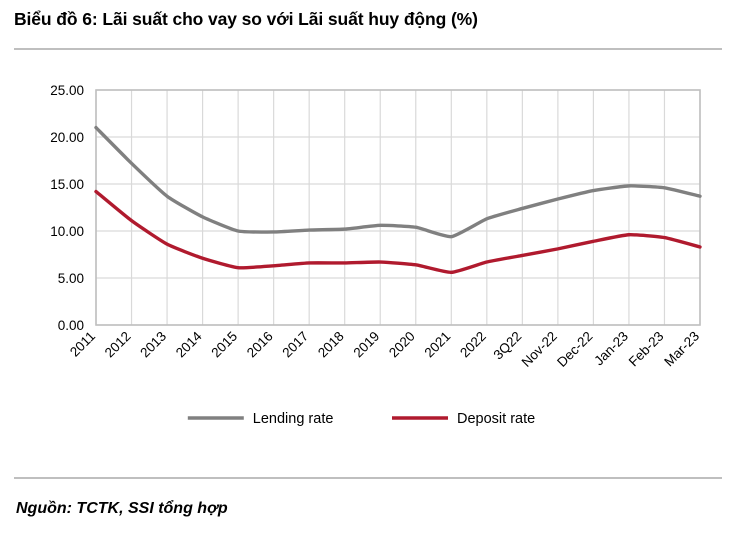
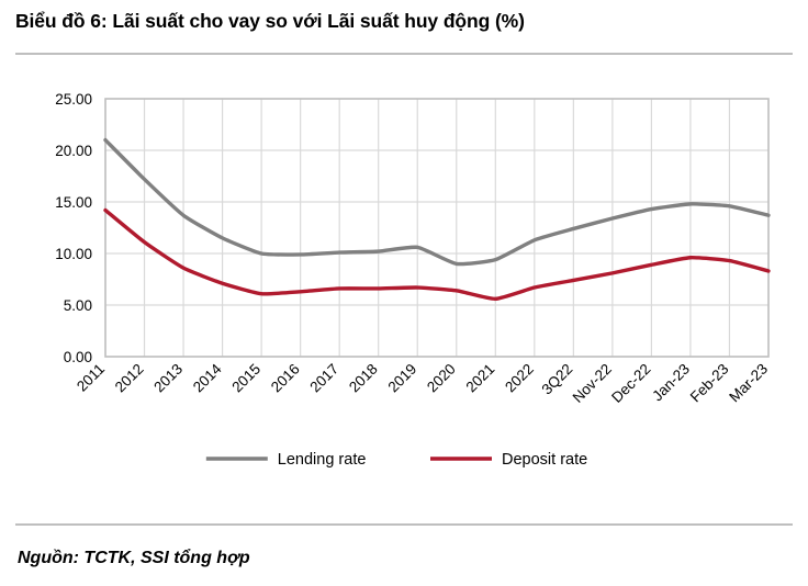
Lending rate/2020: 10 -> 9
